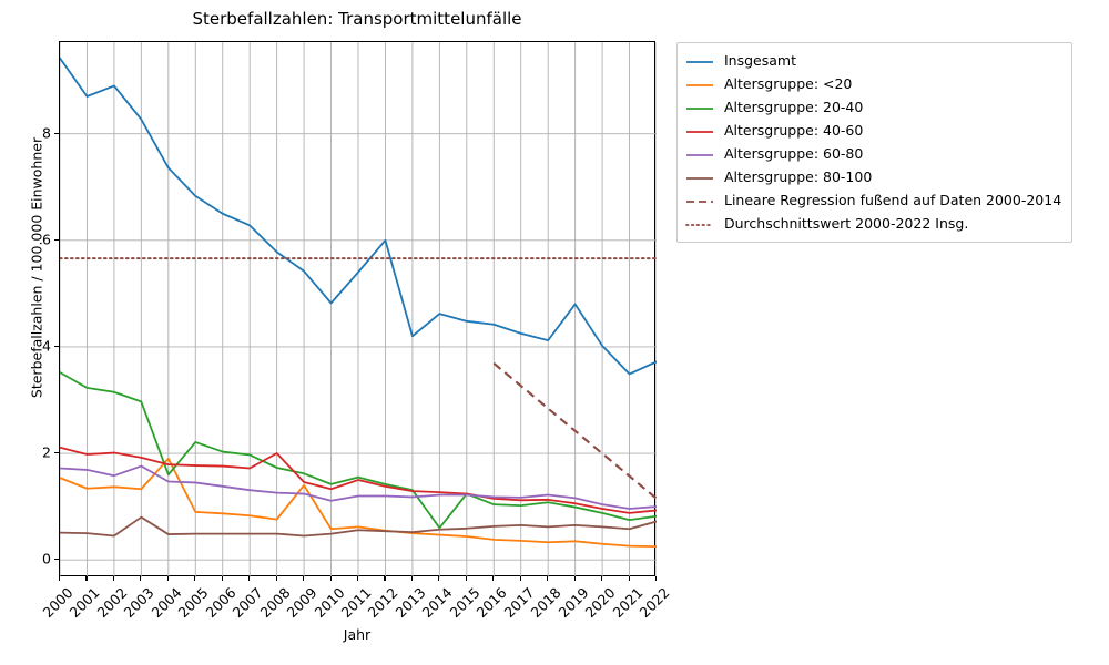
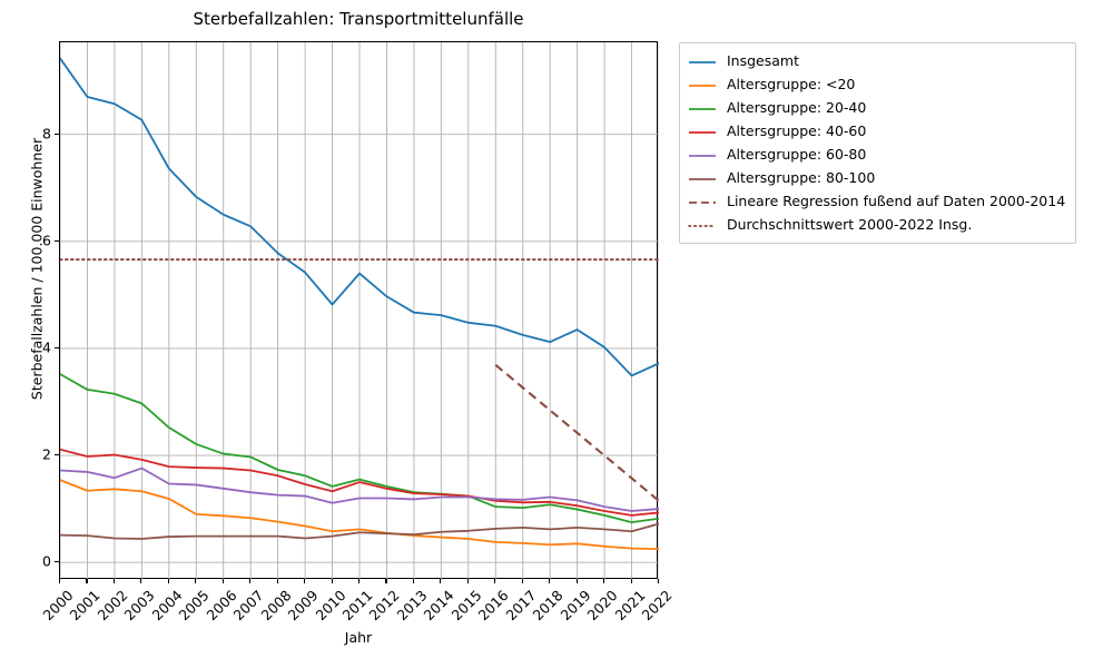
Insgesamt/2002: 8.9 -> 8.6
Altersgruppe: 80-100/2003: 0.8 -> 0.4
Altersgruppe: <20/2004: 1.9 -> 1.2
Altersgruppe: 20-40/2004: 1.6 -> 2.5
Altersgruppe: 40-60/2008: 2.0 -> 1.6
Altersgruppe: <20/2009: 1.4 -> 0.7
Insgesamt/2012: 6.0 -> 5.0
Insgesamt/2013: 4.2 -> 4.7
Altersgruppe: 20-40/2014: 0.6 -> 1.3
Insgesamt/2019: 4.8 -> 4.3
